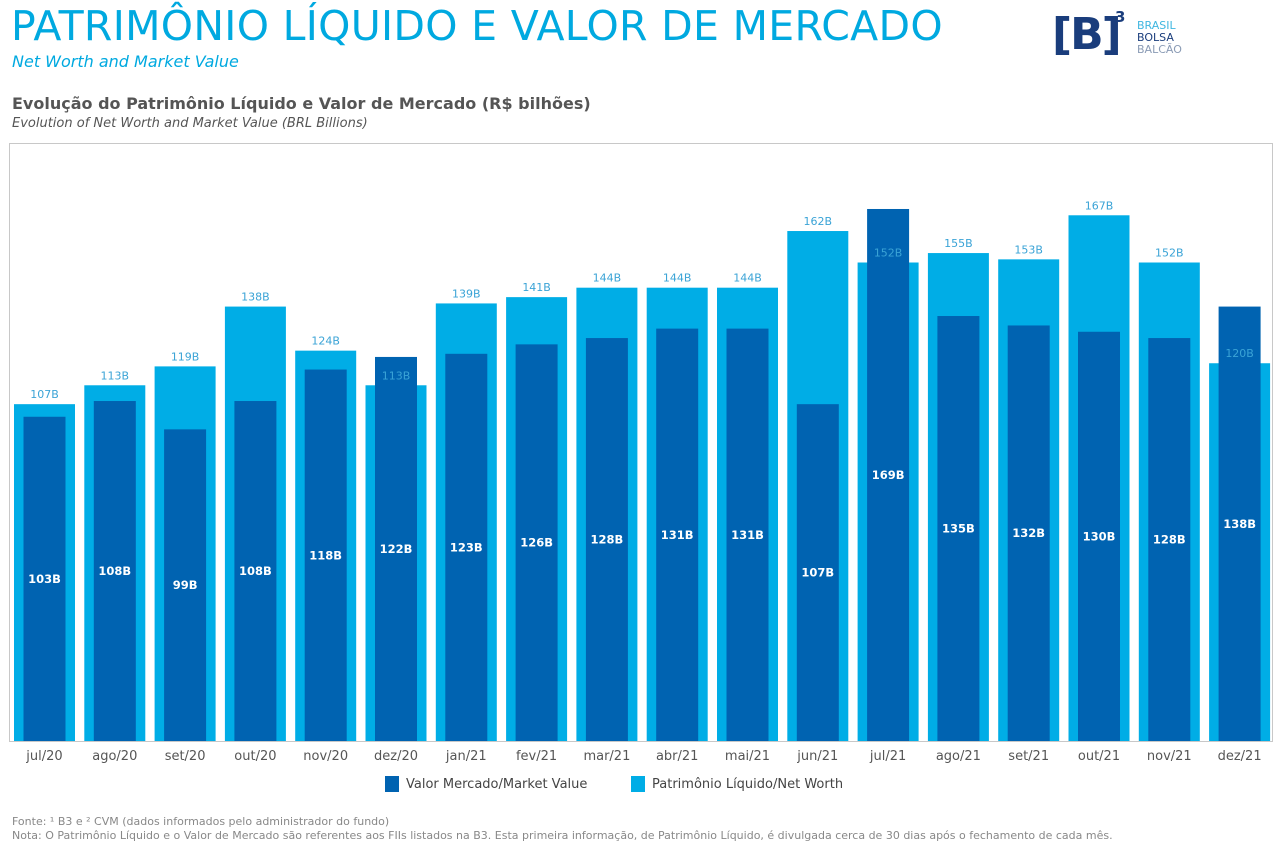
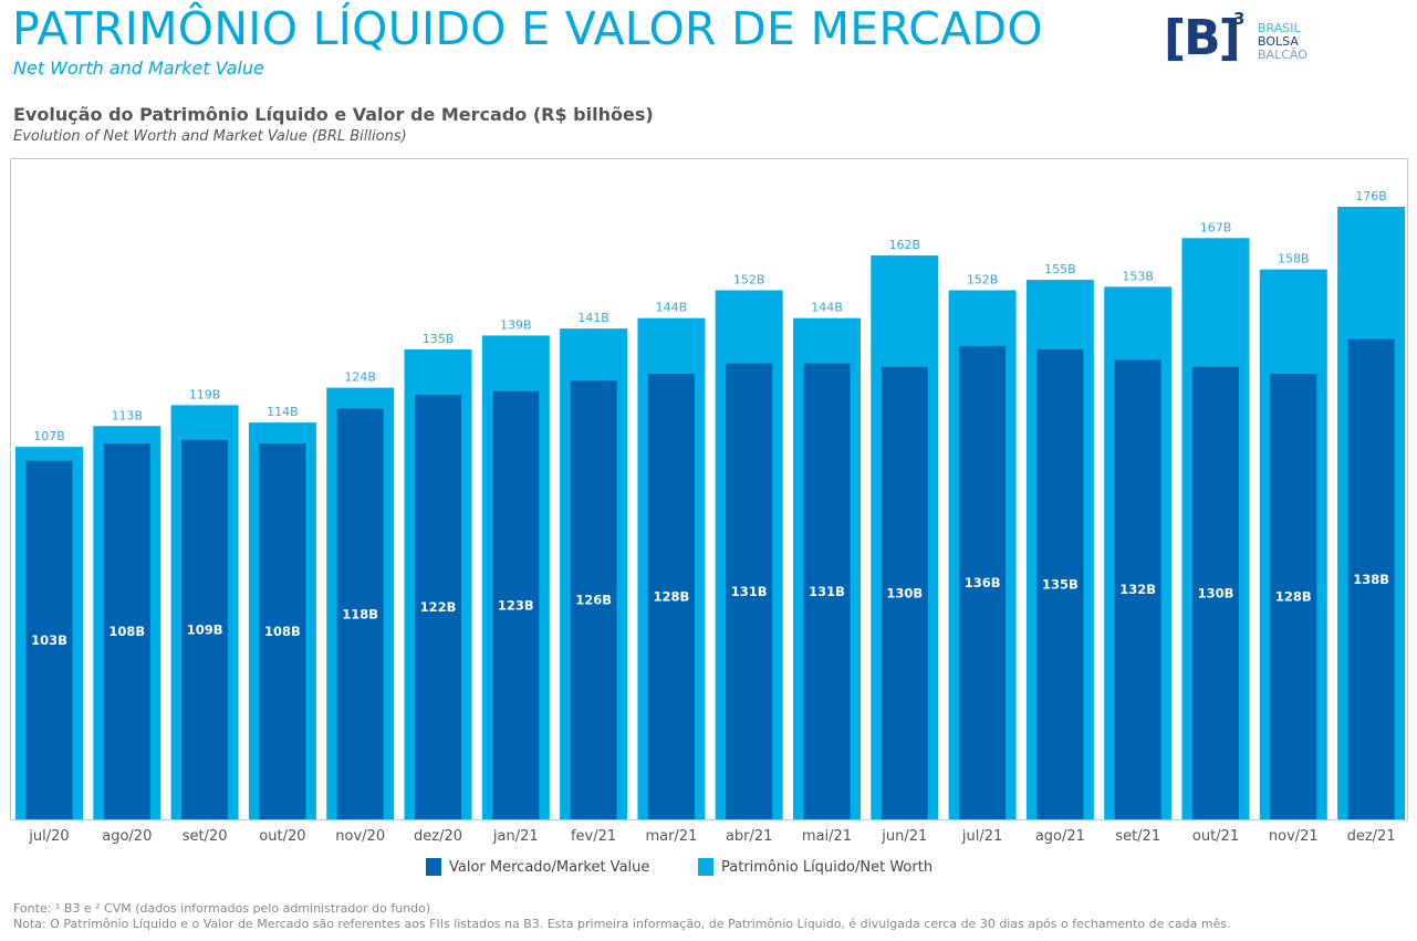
Valor Mercado/Market Value/set/20: 99B -> 109B
Patrimônio Líquido/Net Worth/out/20: 138B -> 114B
Patrimônio Líquido/Net Worth/dez/20: 113B -> 135B
Patrimônio Líquido/Net Worth/abr/21: 144B -> 152B
Valor Mercado/Market Value/jun/21: 107B -> 130B
Valor Mercado/Market Value/jul/21: 169B -> 136B
Patrimônio Líquido/Net Worth/nov/21: 152B -> 158B
Patrimônio Líquido/Net Worth/dez/21: 120B -> 176B
